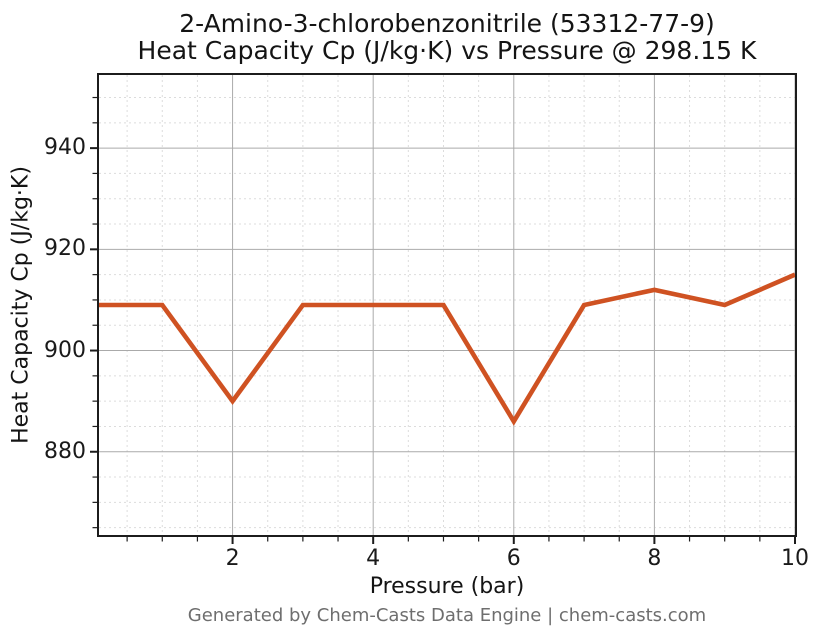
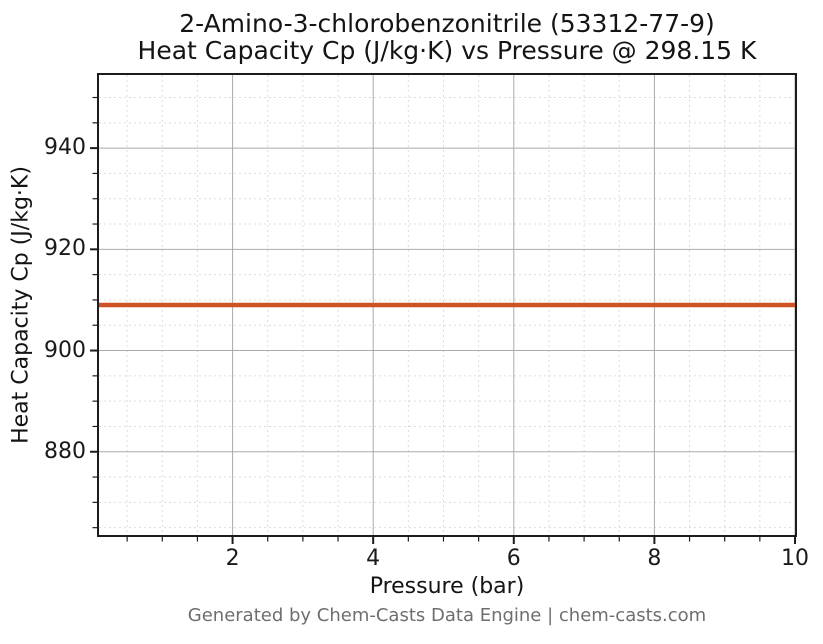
2: 890 -> 909
6: 886 -> 909
8: 912 -> 909
10: 915 -> 909
